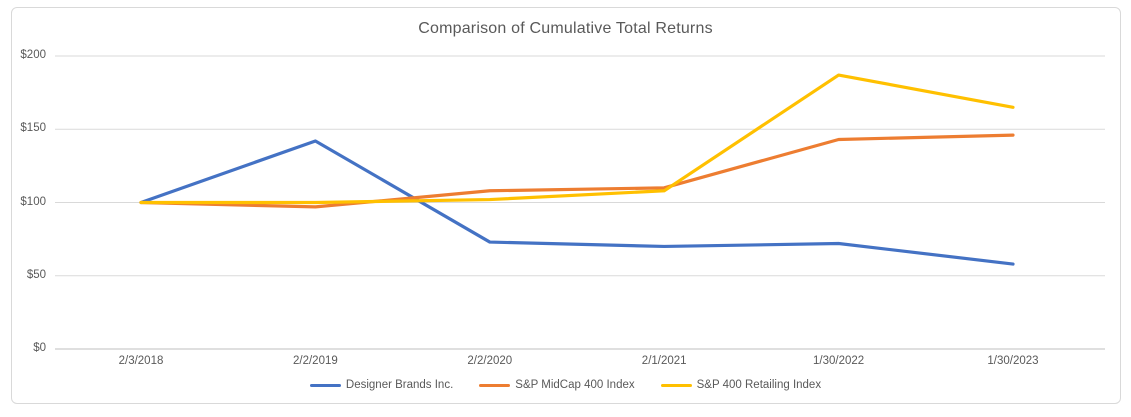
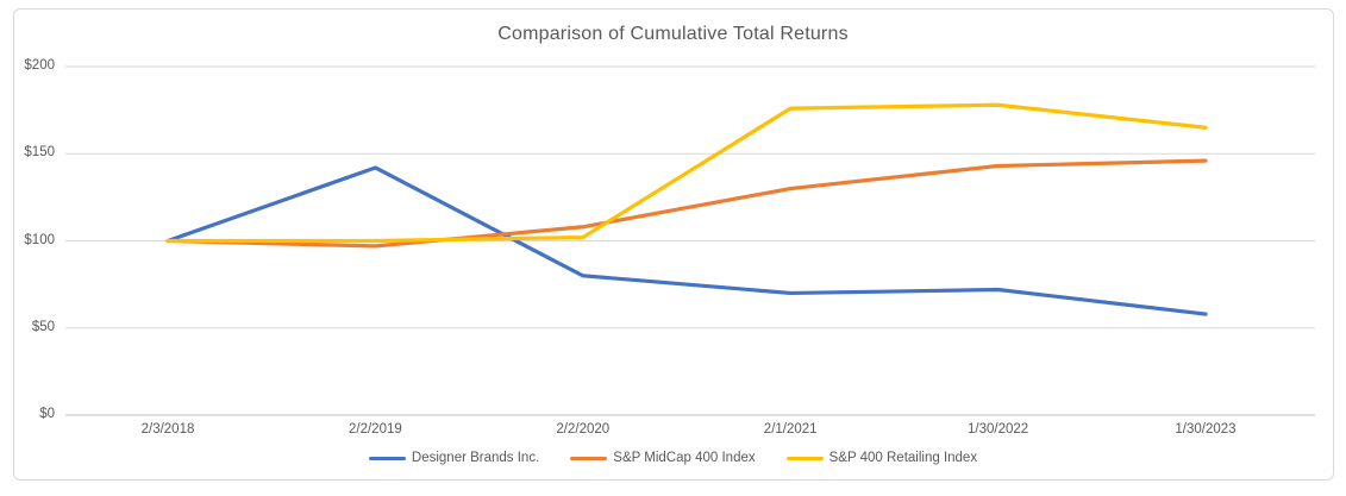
Designer Brands Inc./2/2/2020: $73 -> $80
S&P MidCap 400 Index/2/1/2021: $110 -> $130
S&P 400 Retailing Index/2/1/2021: $108 -> $176
S&P 400 Retailing Index/1/30/2022: $187 -> $178
